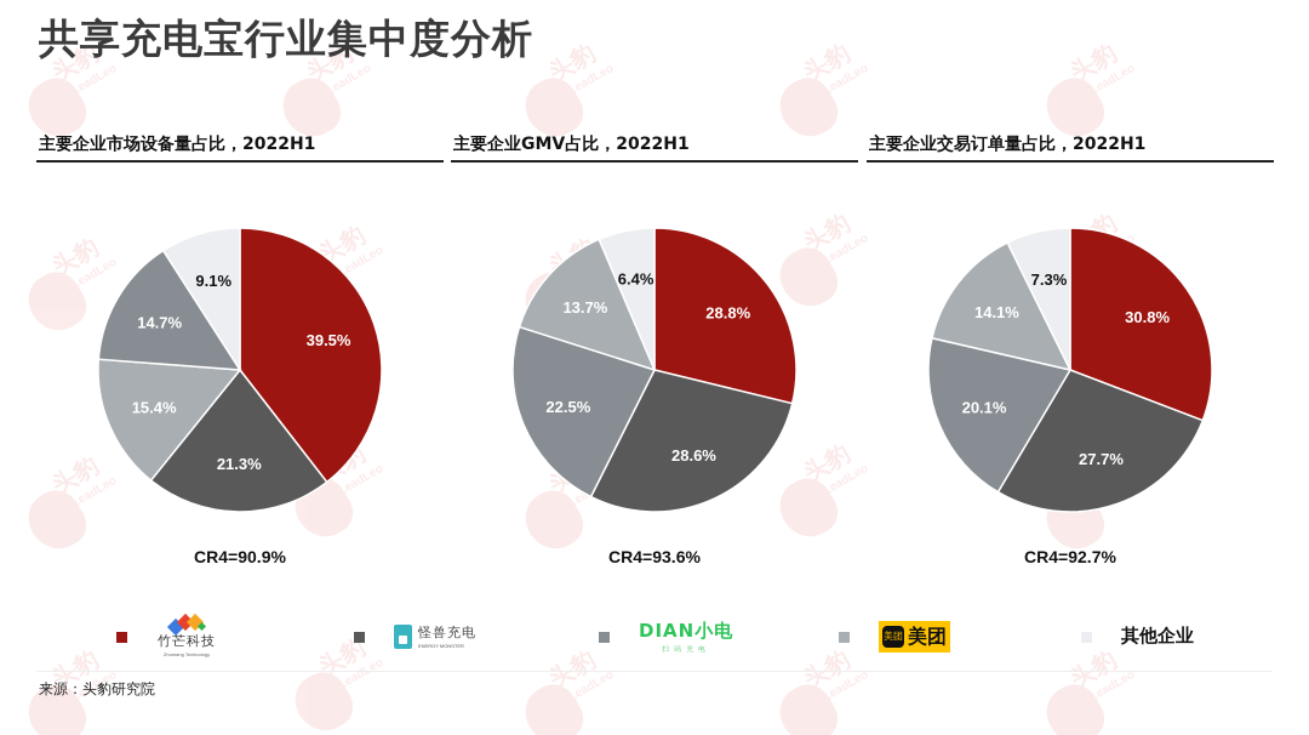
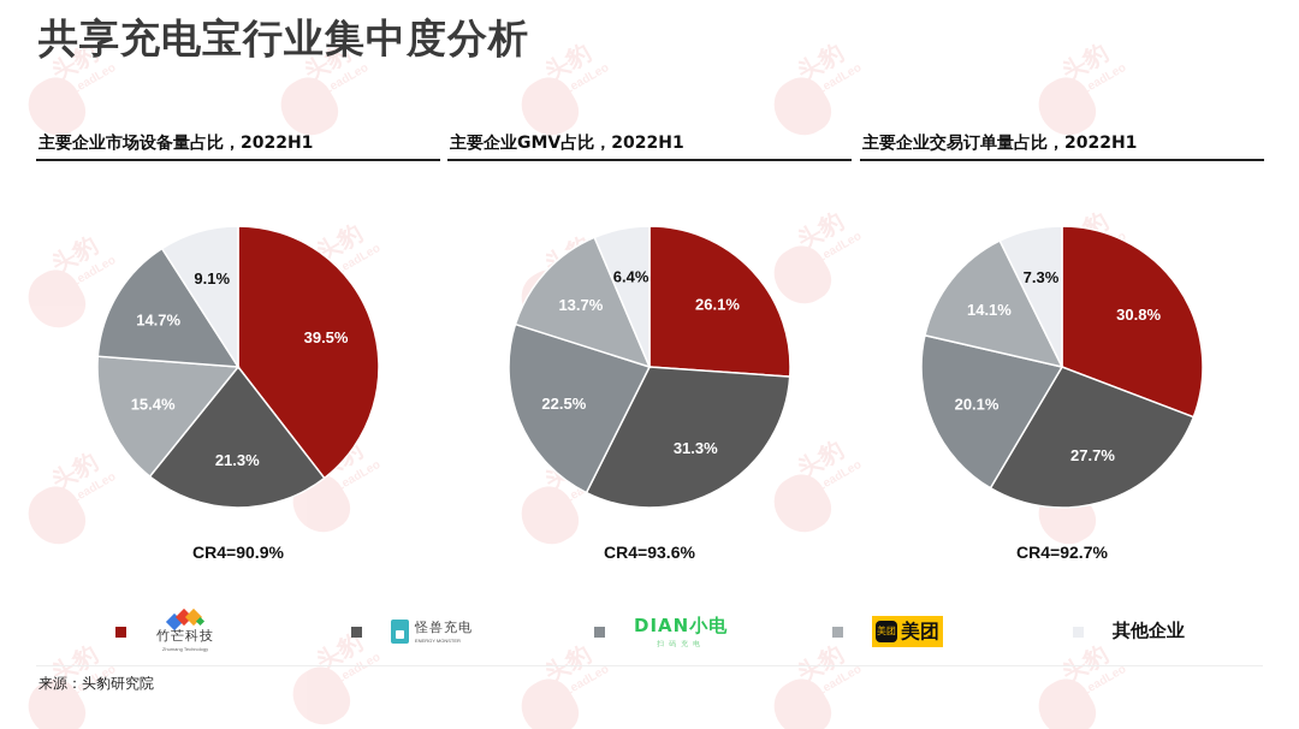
主要企业GMV占比，2022H1/竹芒科技: 28.8% -> 26.1%
主要企业GMV占比，2022H1/怪兽充电: 28.6% -> 31.3%
